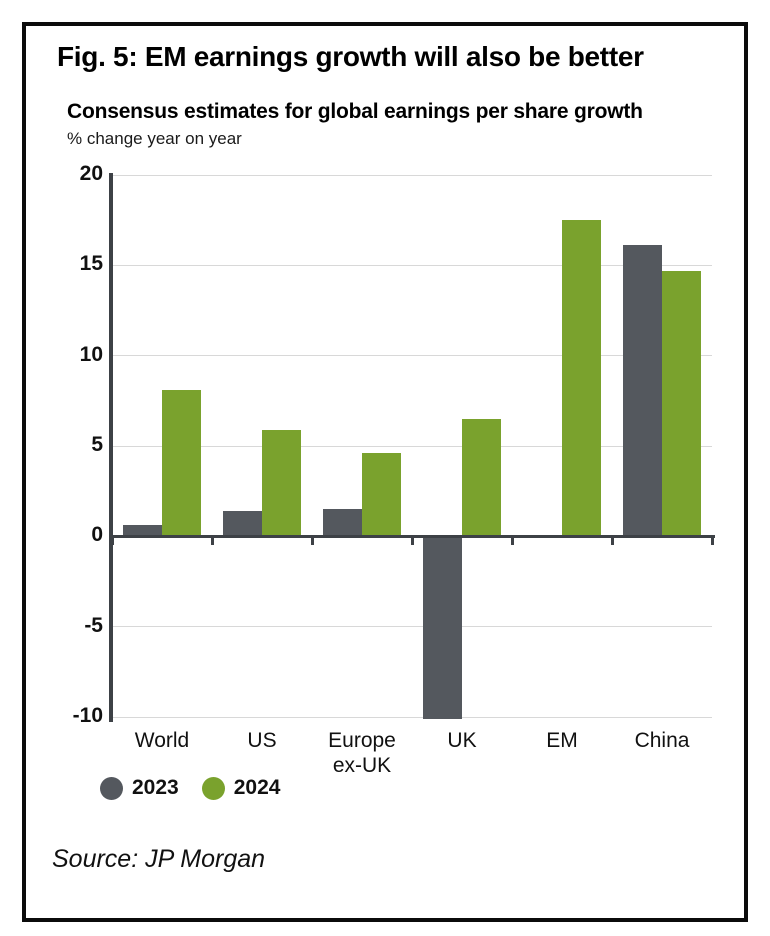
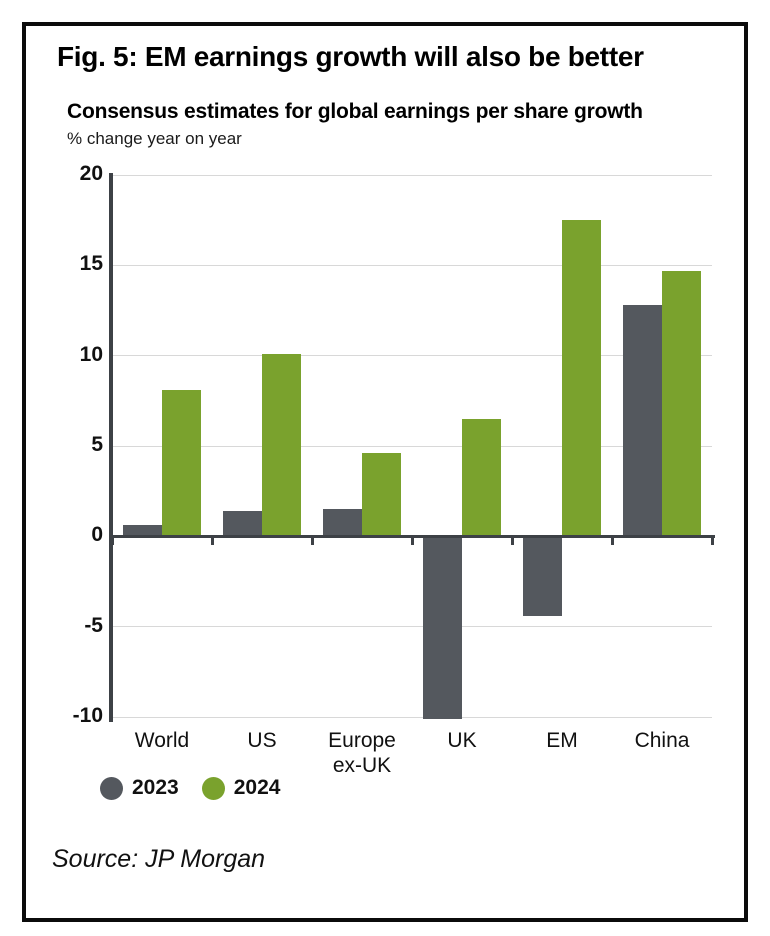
2024/US: 5.9 -> 10.1
2023/EM: -0.1 -> -4.4
2023/China: 16.1 -> 12.8
